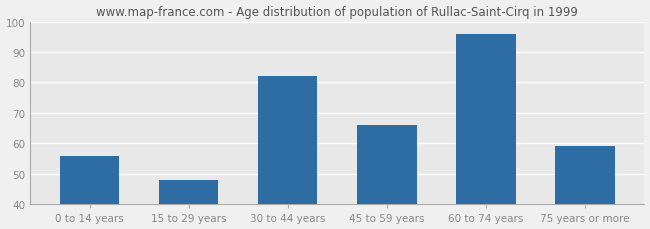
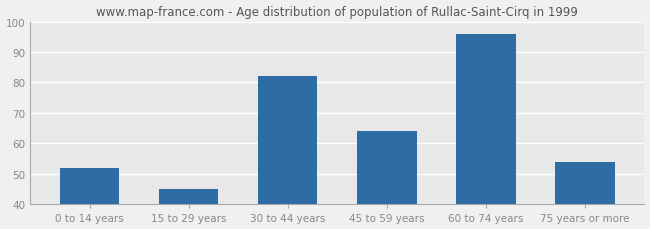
0 to 14 years: 56 -> 52
15 to 29 years: 48 -> 45
45 to 59 years: 66 -> 64
75 years or more: 59 -> 54
